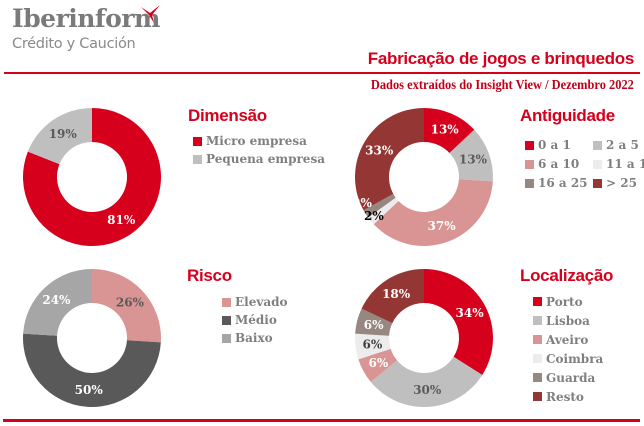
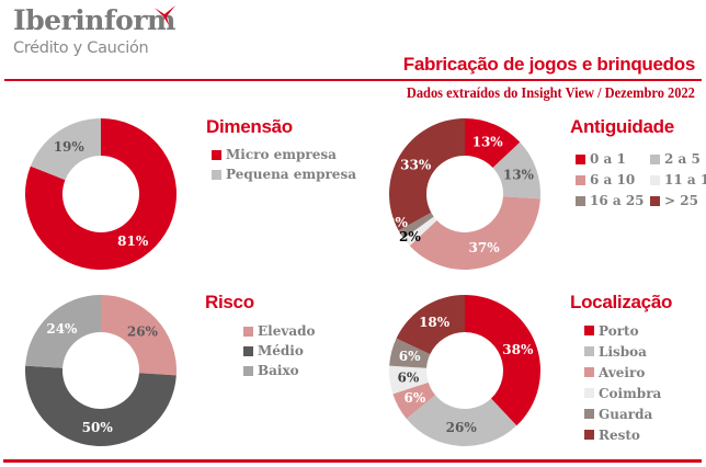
Localização/Porto: 34% -> 38%
Localização/Lisboa: 30% -> 26%
